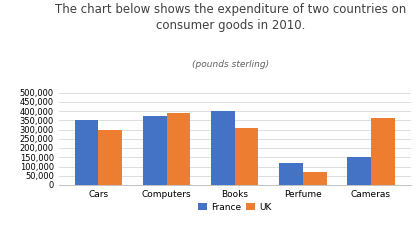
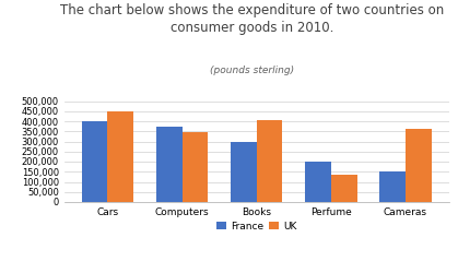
France/Cars: 350,000 -> 400,000
UK/Cars: 300,000 -> 450,000
UK/Computers: 390,000 -> 340,000
France/Books: 400,000 -> 300,000
UK/Books: 310,000 -> 400,000
France/Perfume: 120,000 -> 200,000
UK/Perfume: 70,000 -> 140,000
